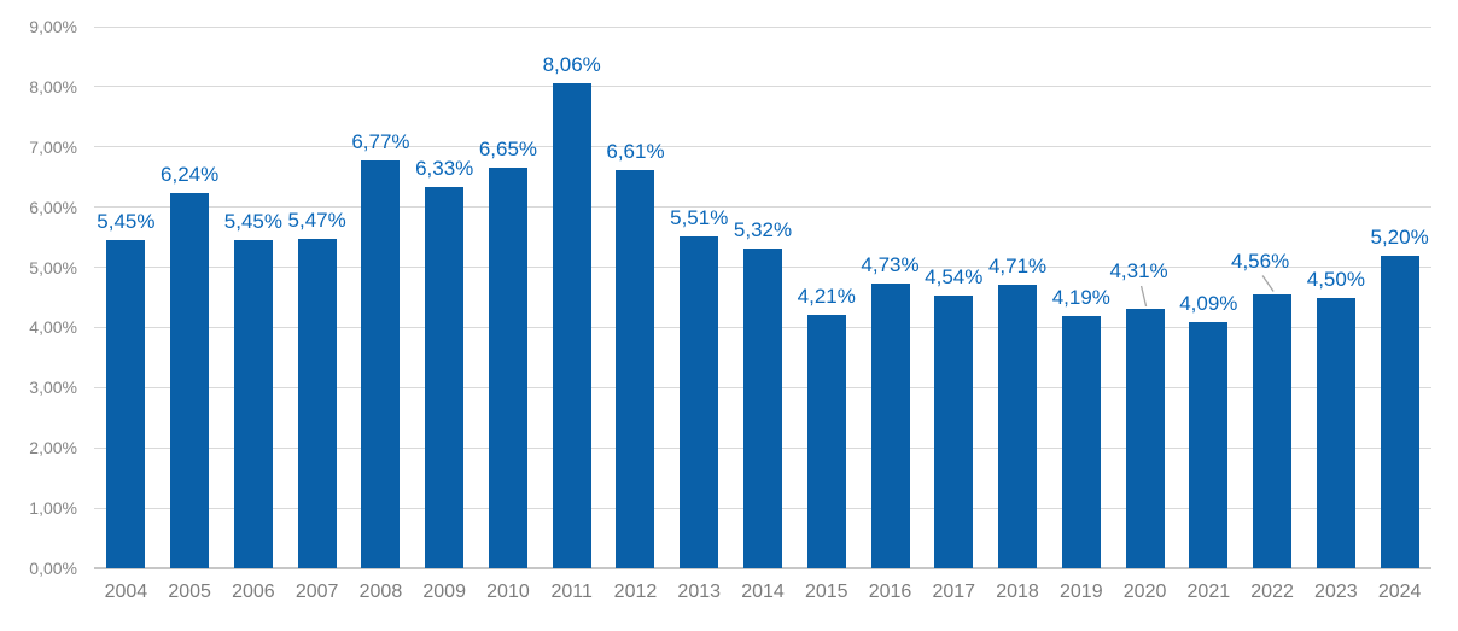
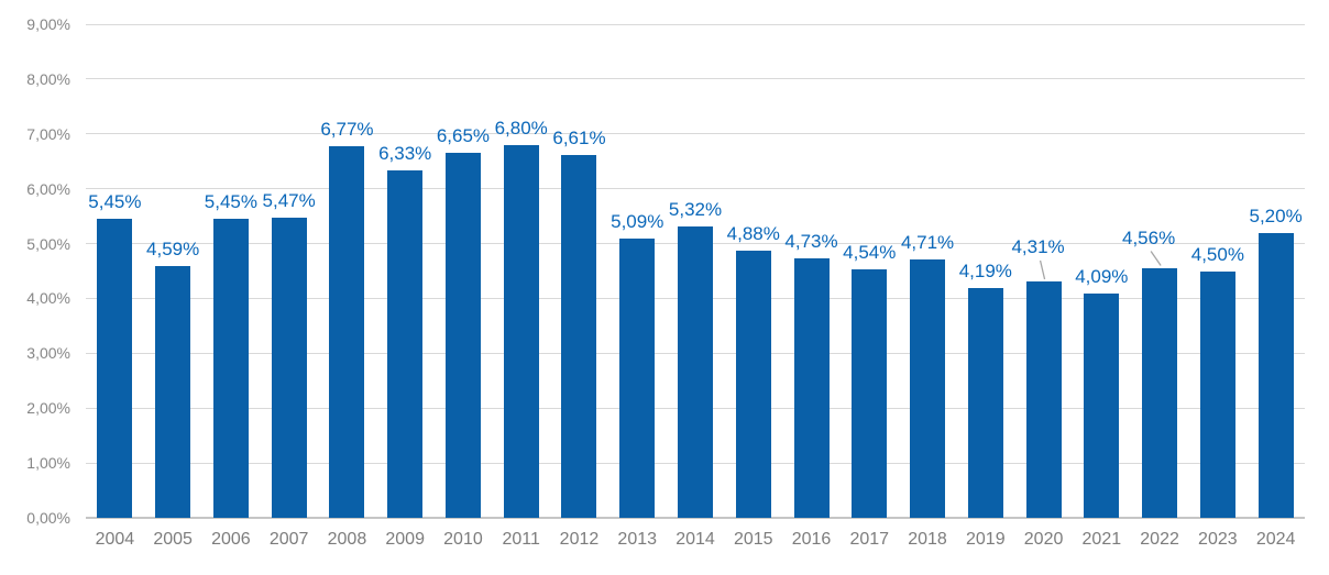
2005: 6,24% -> 4,59%
2011: 8,06% -> 6,80%
2013: 5,51% -> 5,09%
2015: 4,21% -> 4,88%
